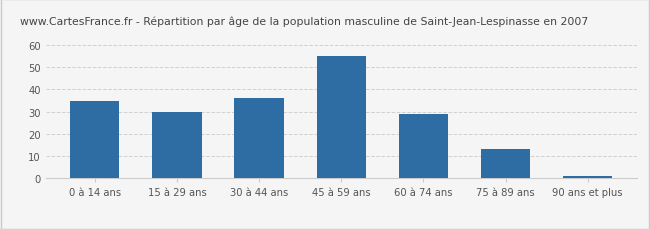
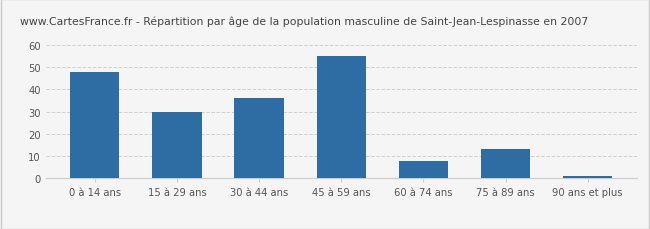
0 à 14 ans: 35 -> 48
60 à 74 ans: 29 -> 8
